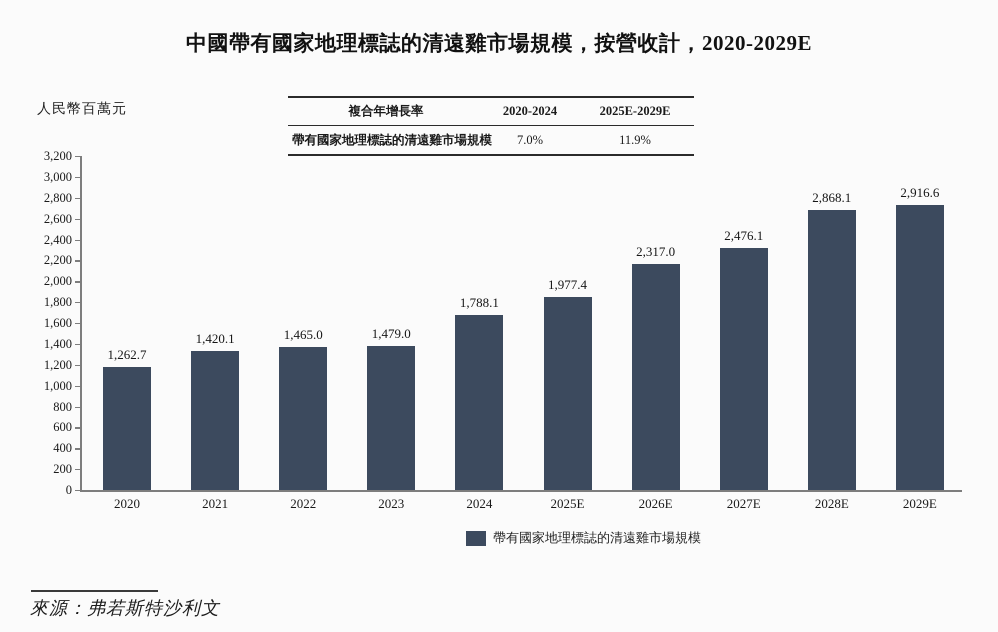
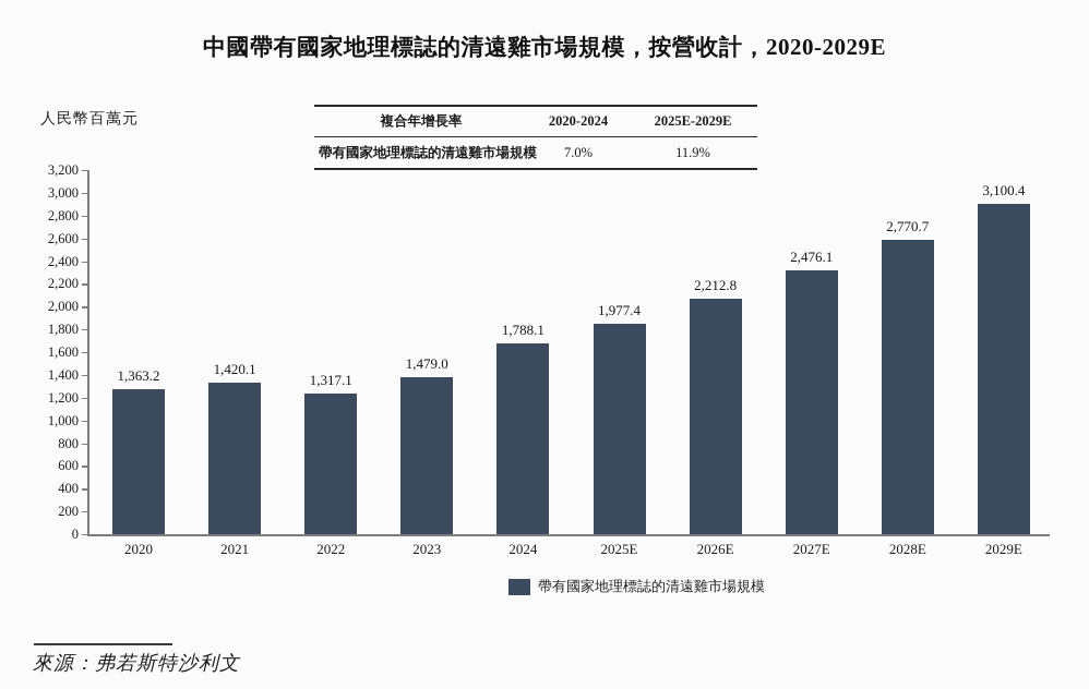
2020: 1,262.7 -> 1,363.2
2022: 1,465.0 -> 1,317.1
2026E: 2,317.0 -> 2,212.8
2028E: 2,868.1 -> 2,770.7
2029E: 2,916.6 -> 3,100.4
